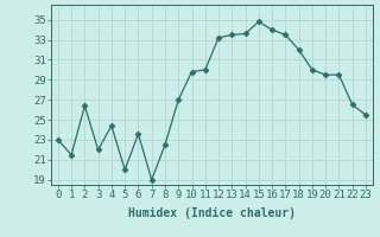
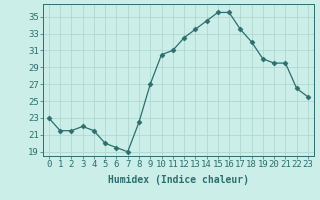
2: 26.4 -> 21.5
4: 24.4 -> 21.5
6: 23.6 -> 19.5
10: 29.8 -> 30.5
11: 30.0 -> 31.0
12: 33.2 -> 32.5
14: 33.6 -> 34.5
15: 34.8 -> 35.5
16: 34.0 -> 35.5
